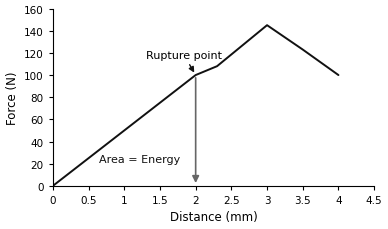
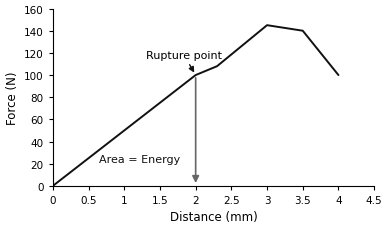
3.5: 123 -> 140
